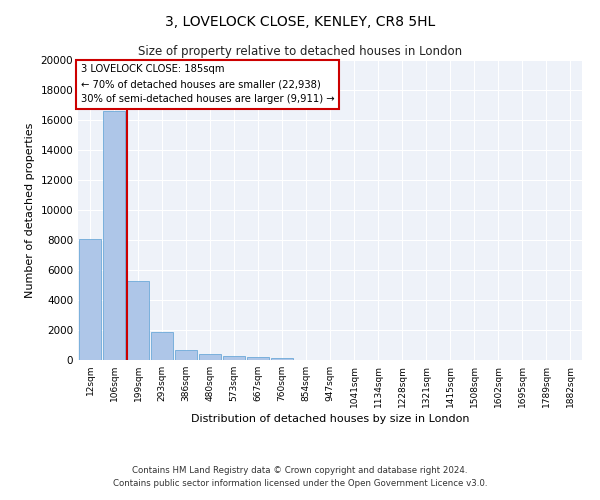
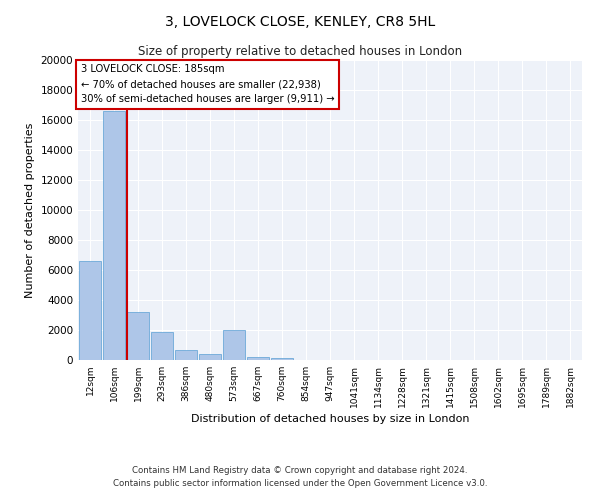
12sqm: 8100 -> 6600
199sqm: 5300 -> 3200
573sqm: 300 -> 2000
